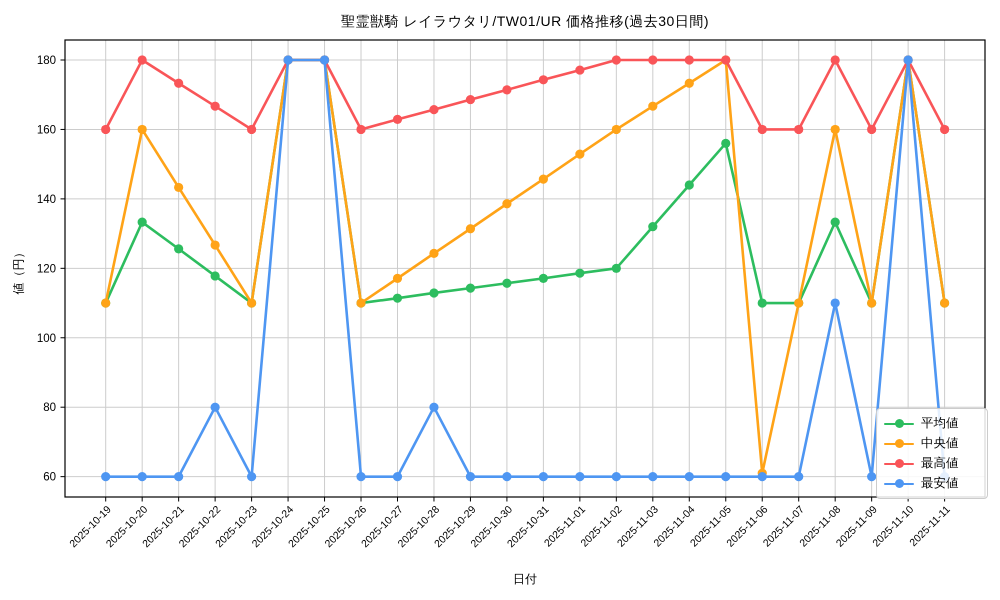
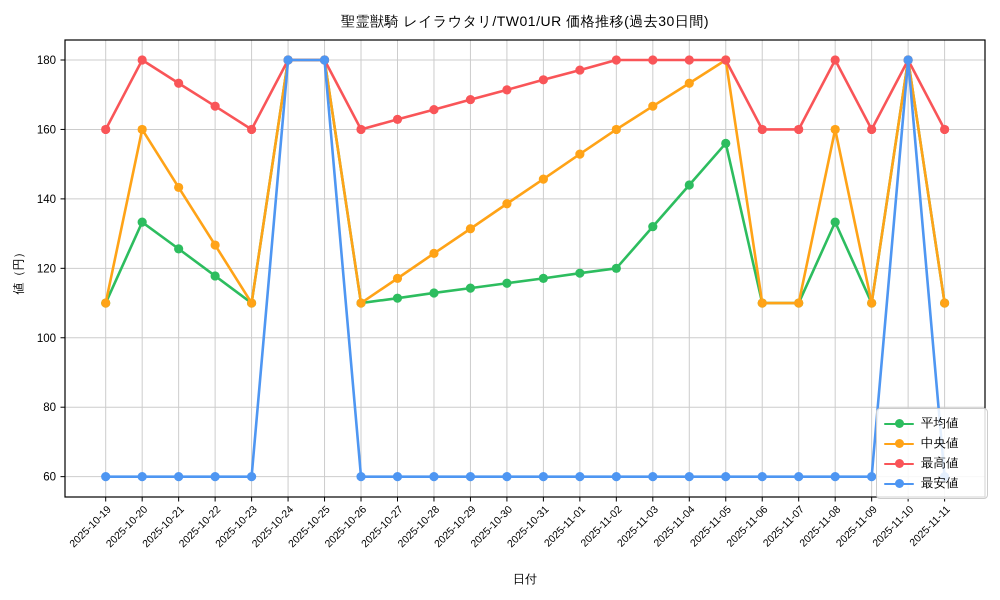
最安値/2025-10-22: 80 -> 60
最安値/2025-10-28: 80 -> 60
中央値/2025-11-06: 61 -> 110
最安値/2025-11-08: 110 -> 60
